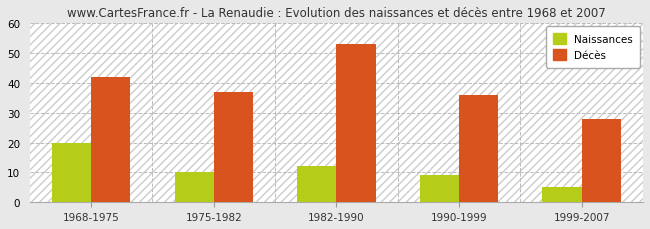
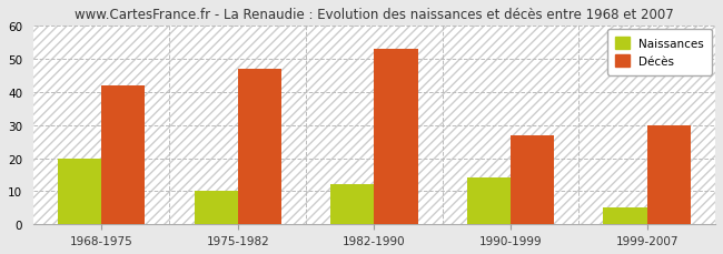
Décès/1975-1982: 37 -> 47
Naissances/1990-1999: 9 -> 14
Décès/1990-1999: 36 -> 27
Décès/1999-2007: 28 -> 30
